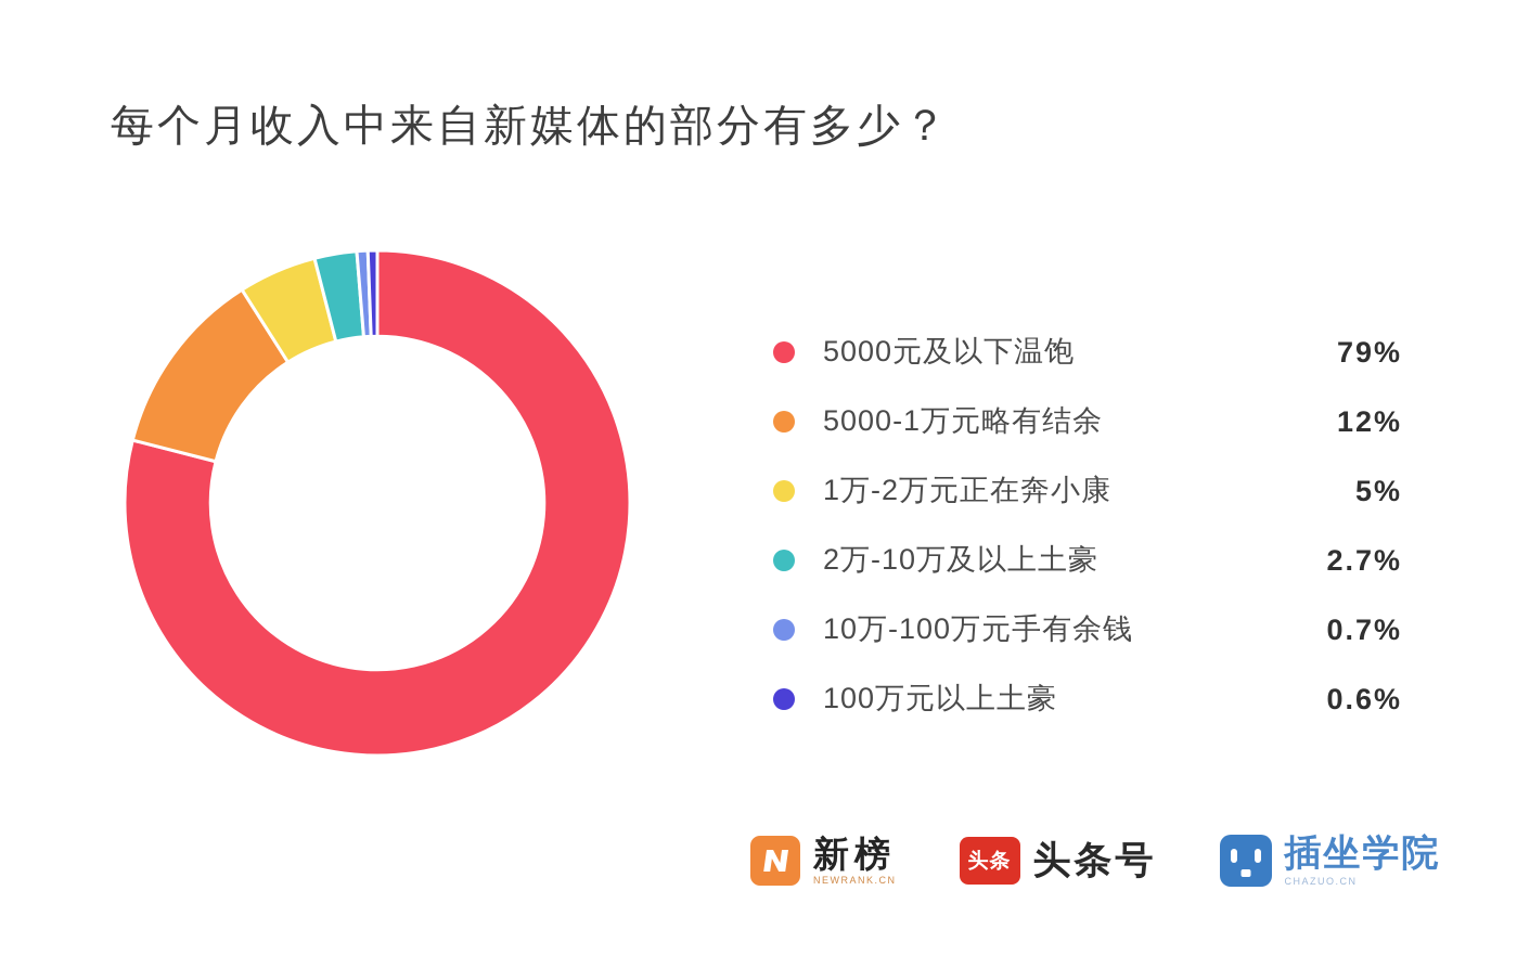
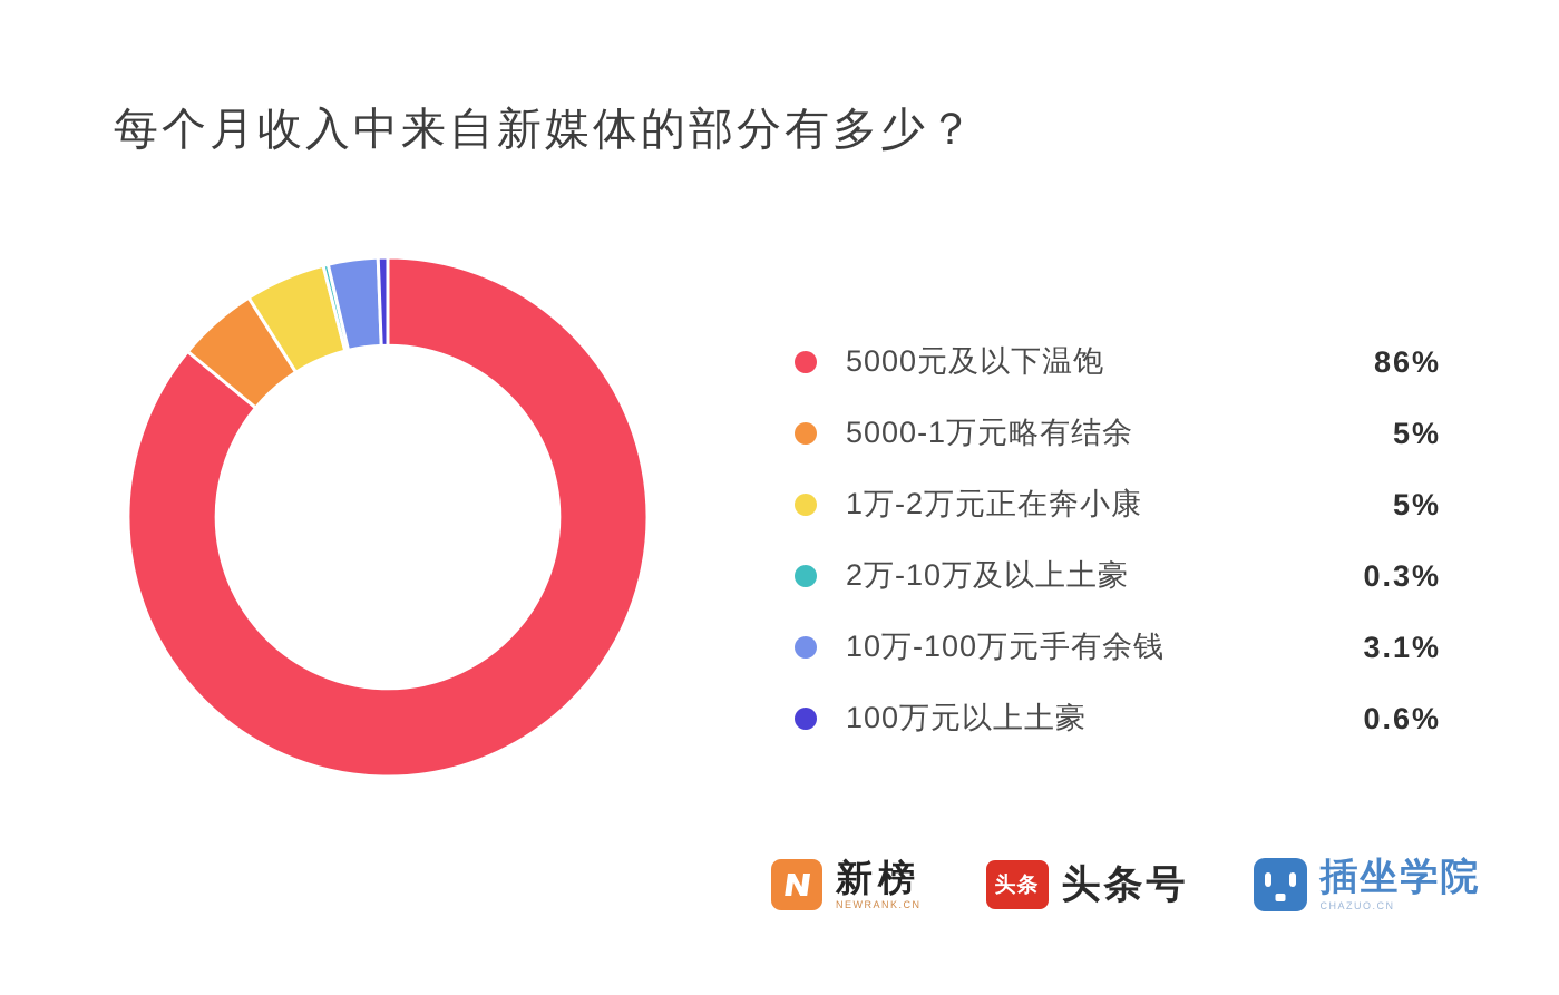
5000元及以下温饱: 79% -> 86%
5000-1万元略有结余: 12% -> 5%
2万-10万及以上土豪: 2.7% -> 0.3%
10万-100万元手有余钱: 0.7% -> 3.1%
